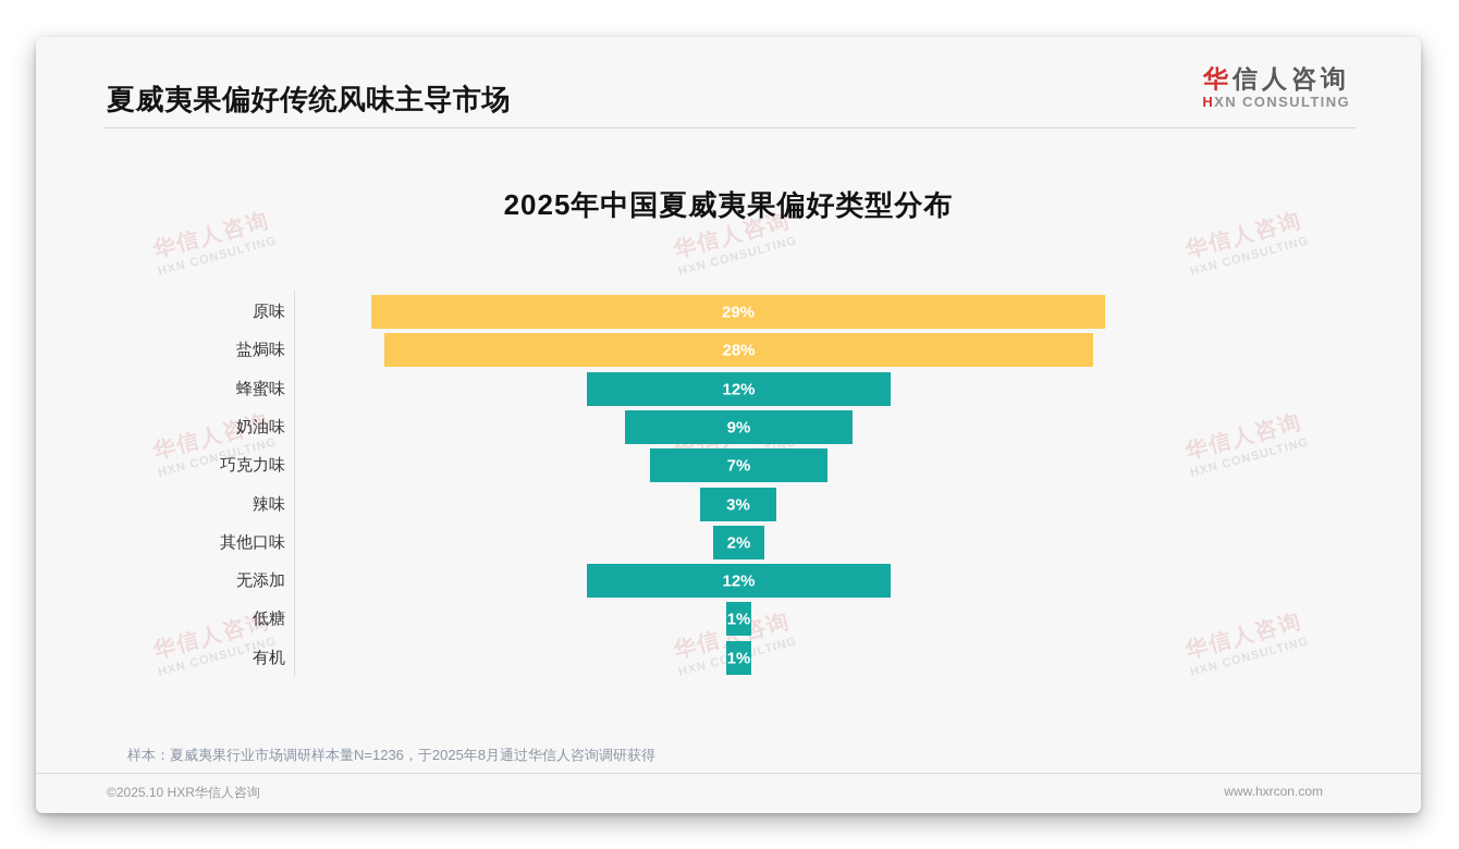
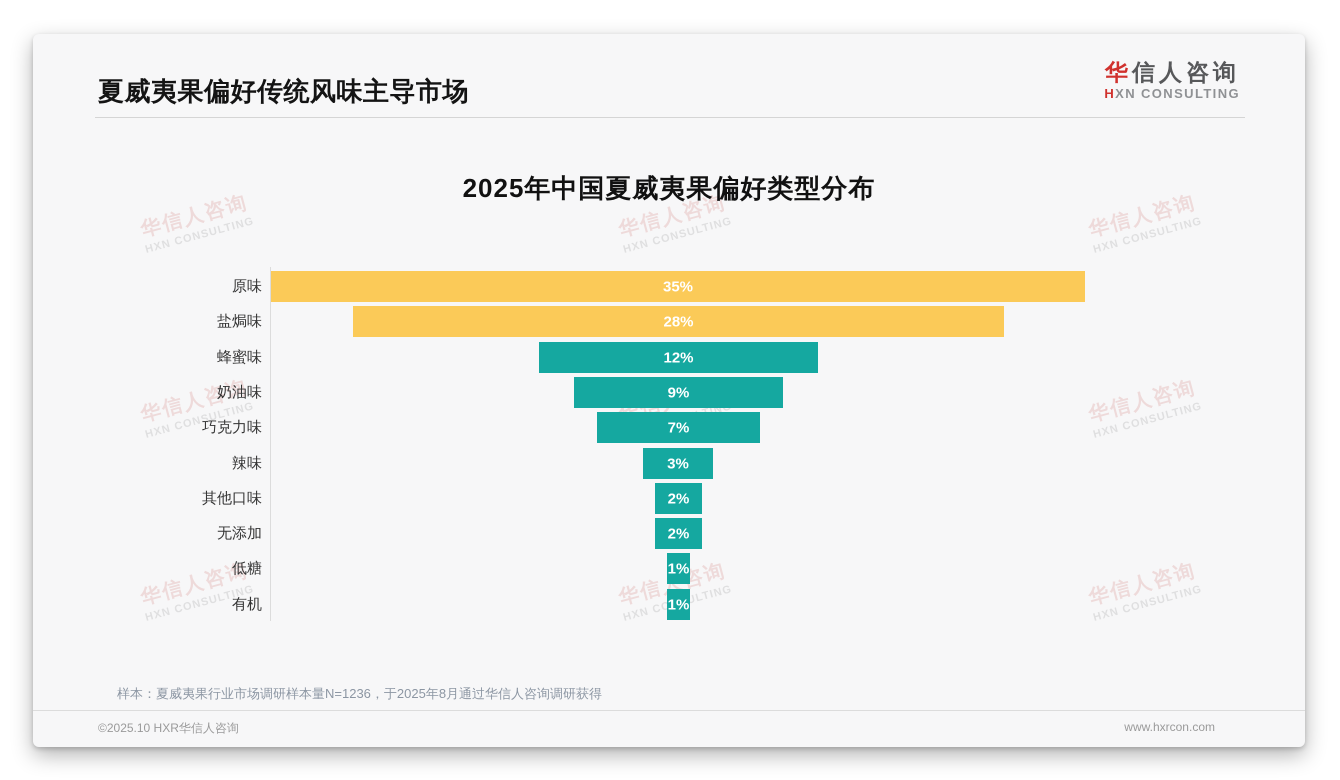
原味: 29% -> 35%
无添加: 12% -> 2%
